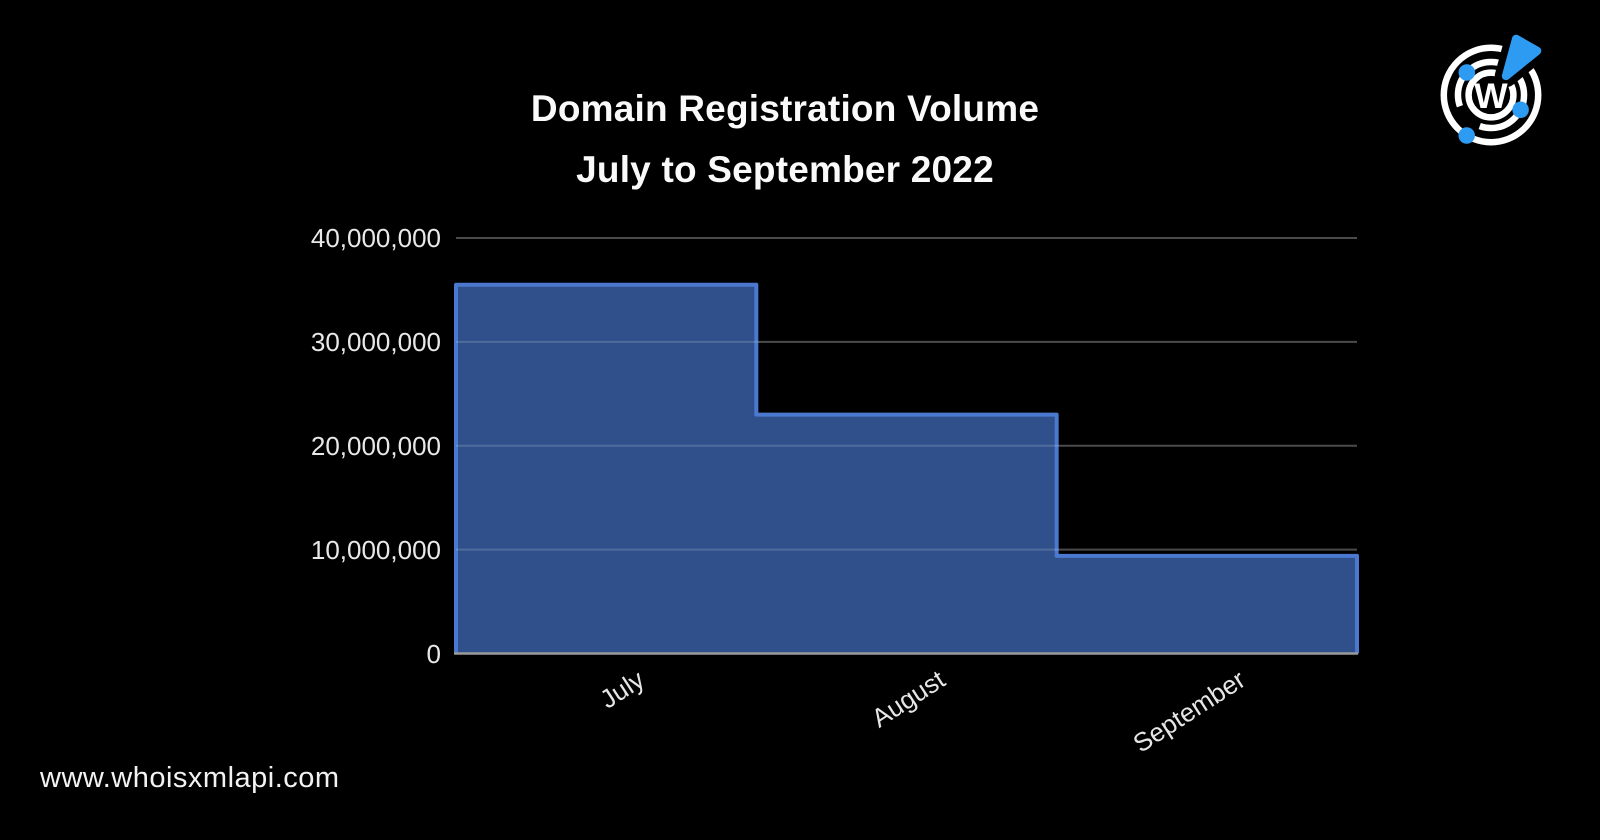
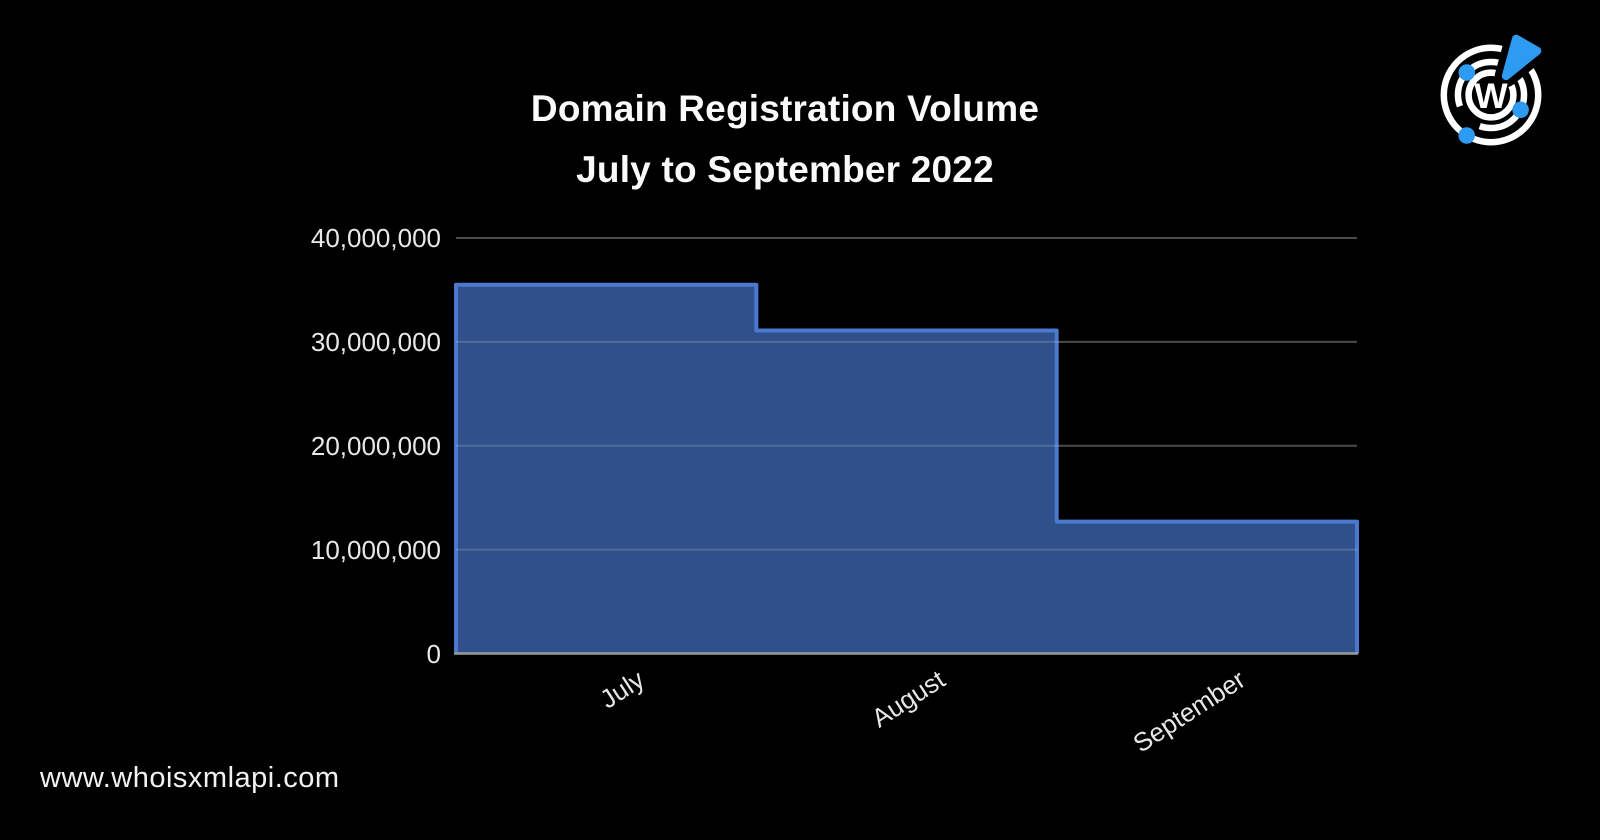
August: 23000000 -> 31100000
September: 9400000 -> 12700000
